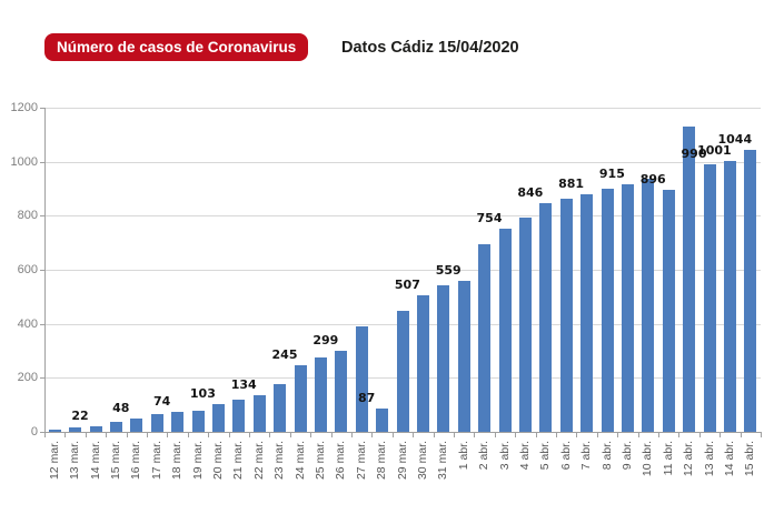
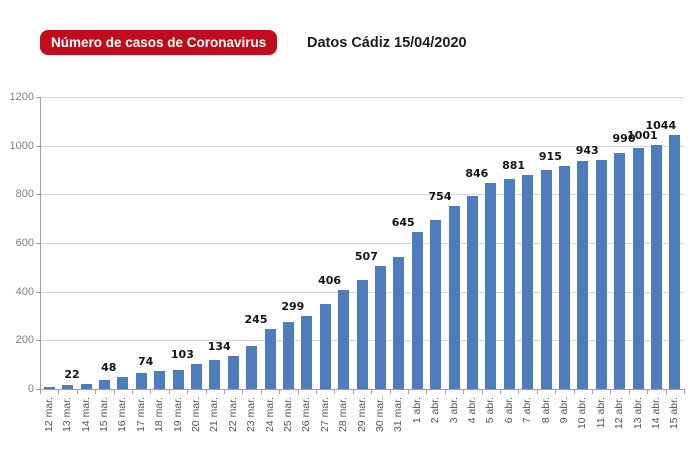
27 mar.: 390 -> 350
28 mar.: 87 -> 406
1 abr.: 559 -> 645
11 abr.: 896 -> 943
12 abr.: 1130 -> 970
